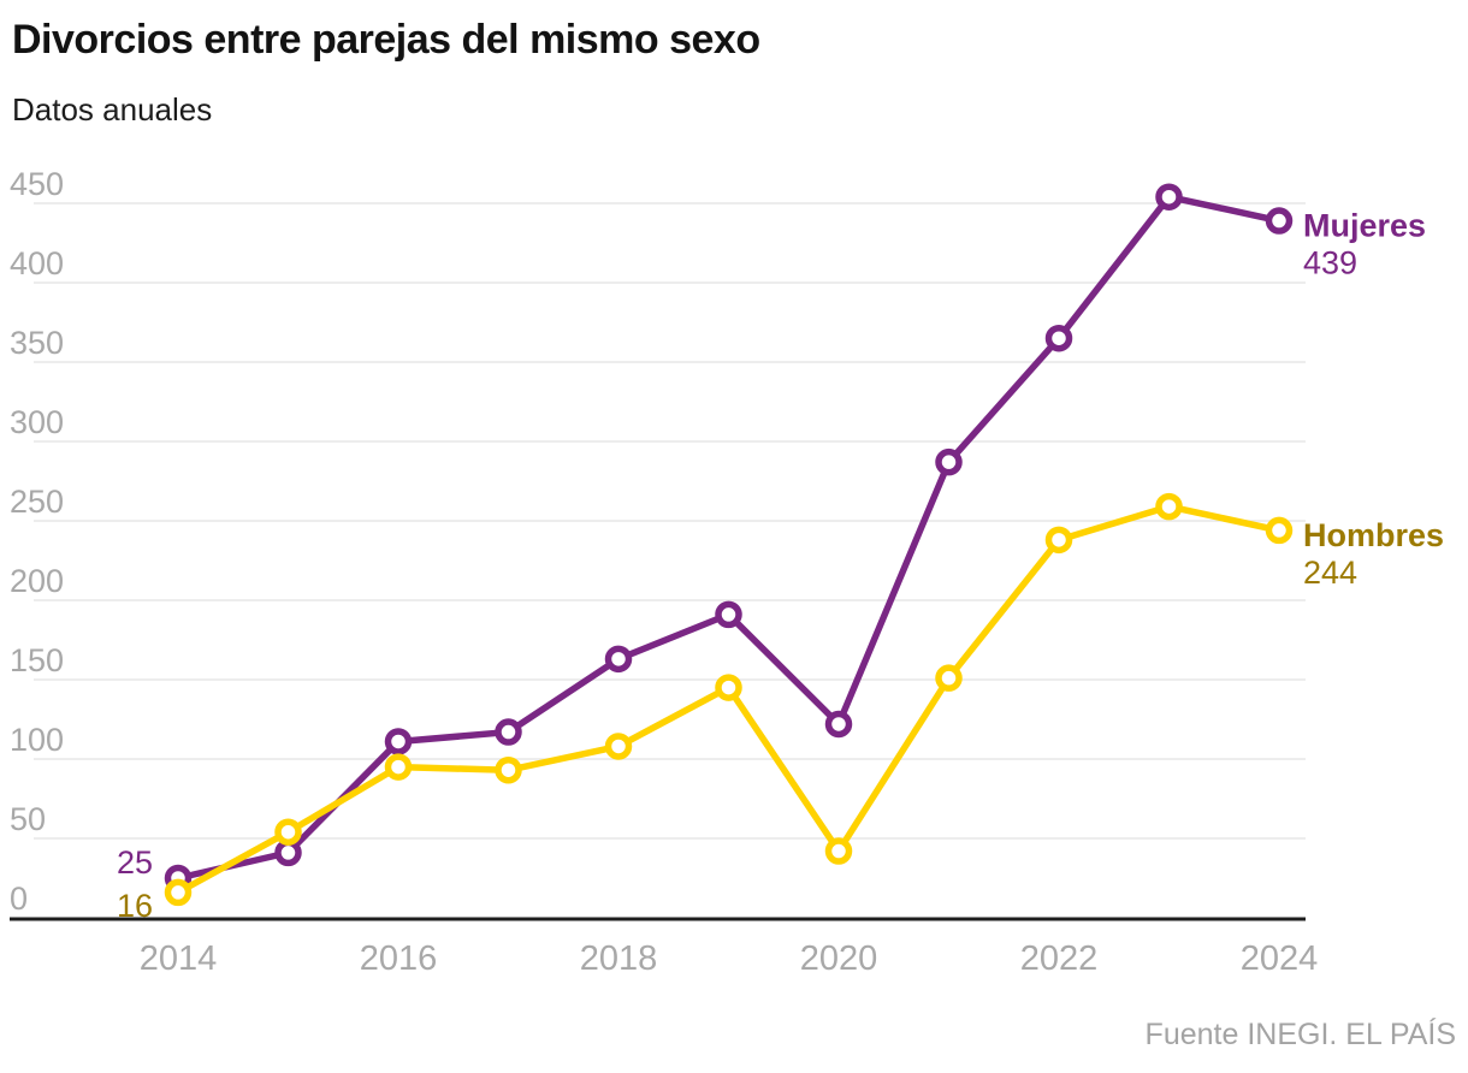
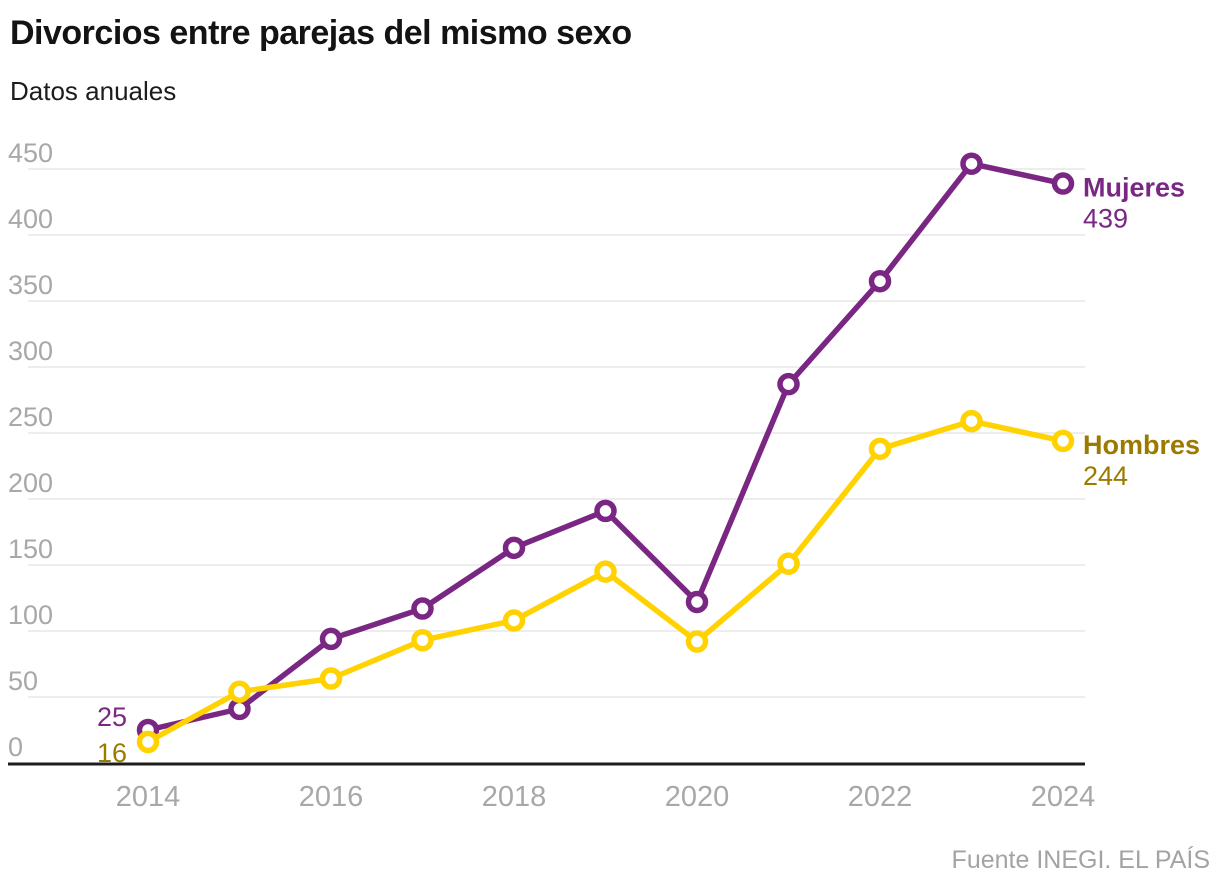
Mujeres/2016: 111 -> 94
Hombres/2016: 95 -> 64
Hombres/2020: 42 -> 92
